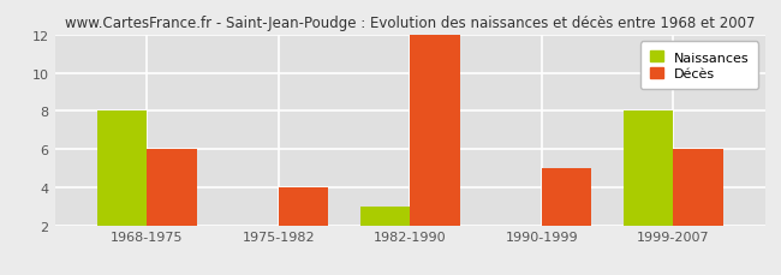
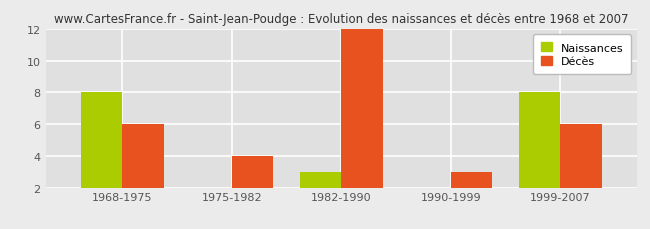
Décès/1990-1999: 5 -> 3
